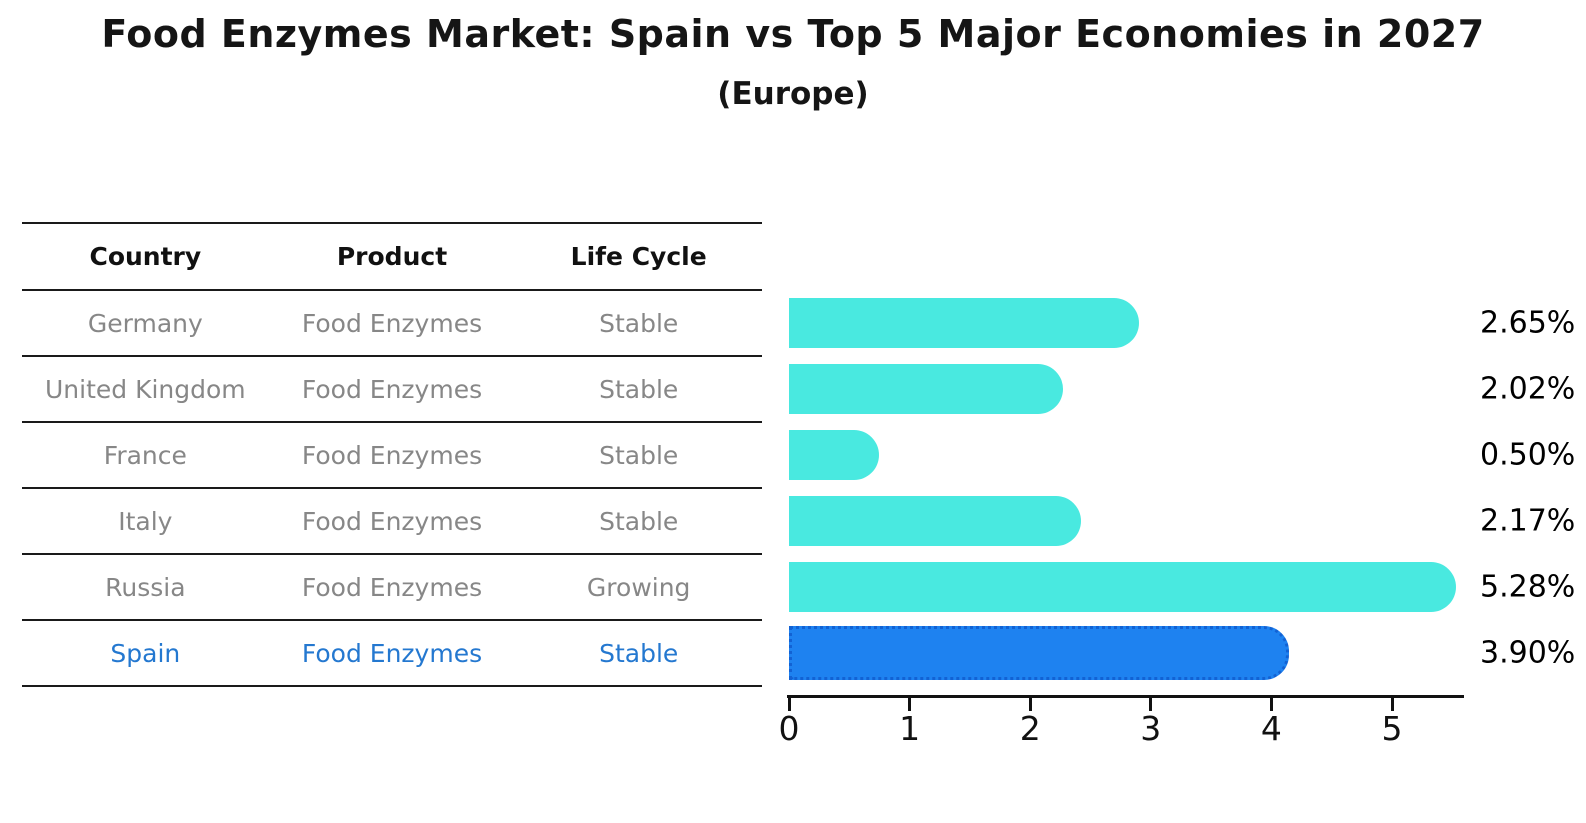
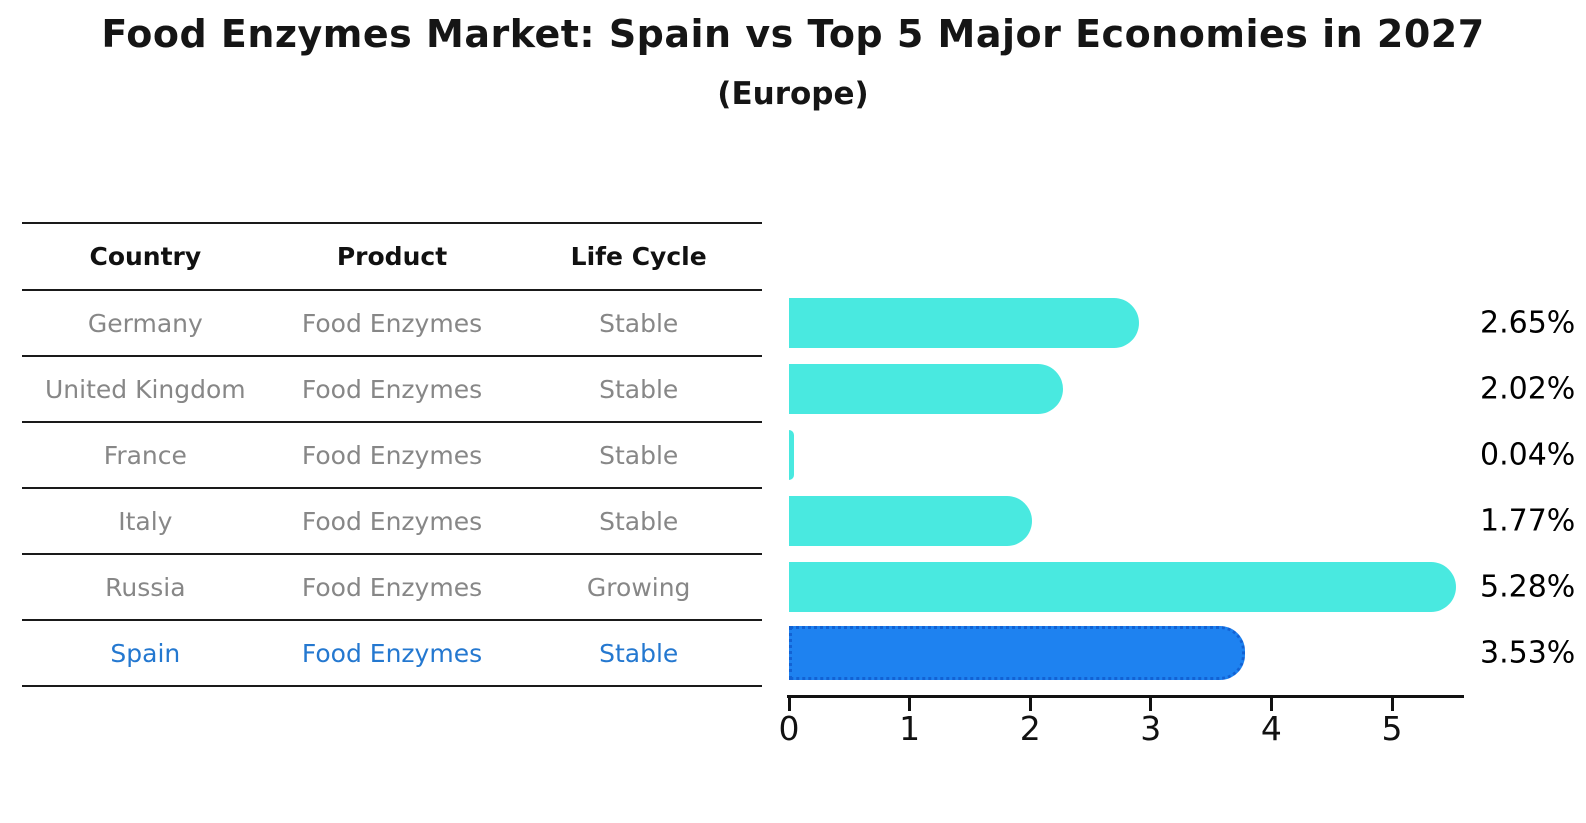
France: 0.50% -> 0.04%
Italy: 2.17% -> 1.77%
Spain: 3.90% -> 3.53%
